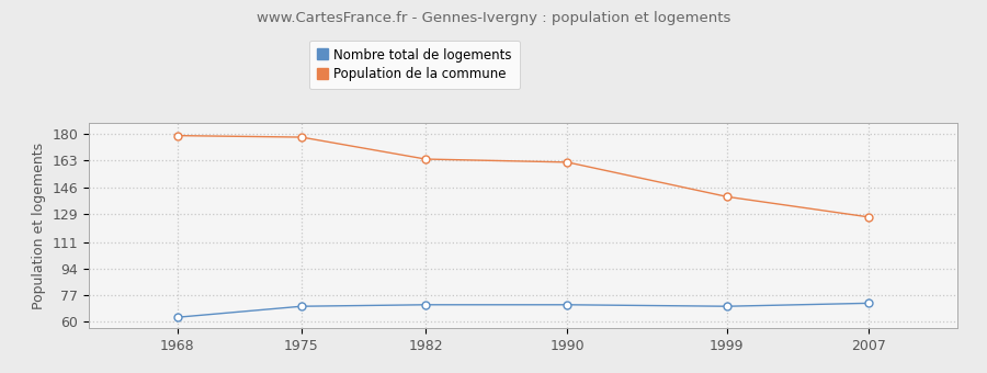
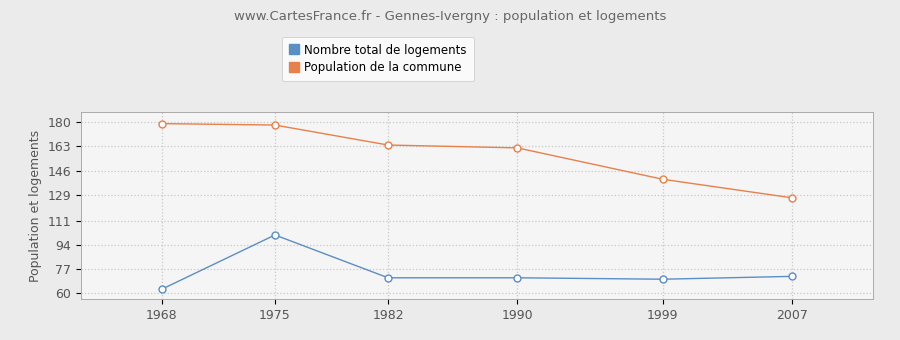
Nombre total de logements/1975: 70 -> 101
